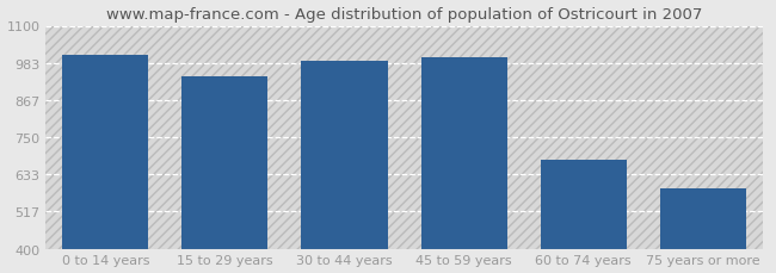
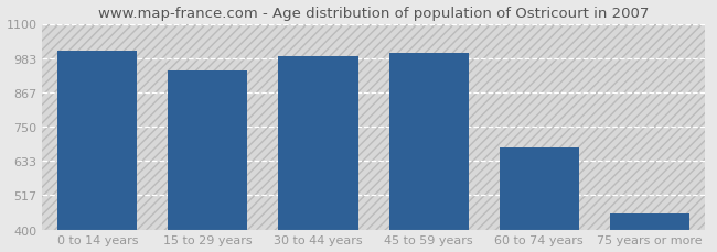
75 years or more: 590 -> 455
